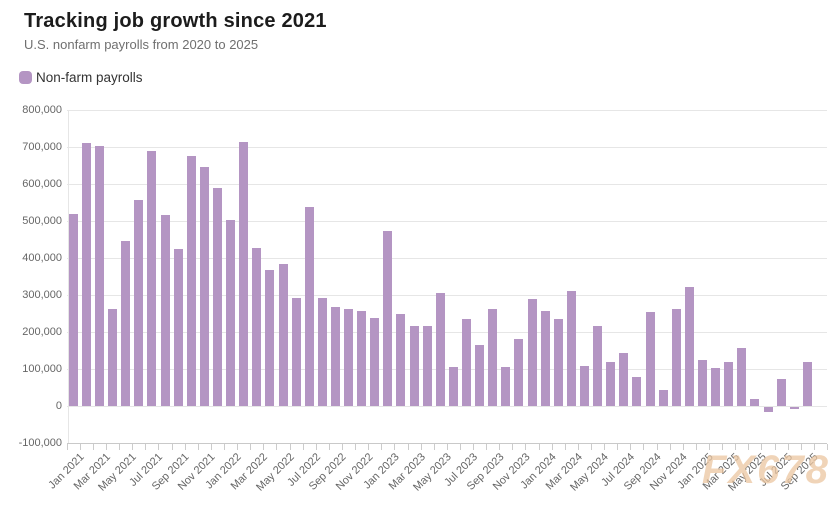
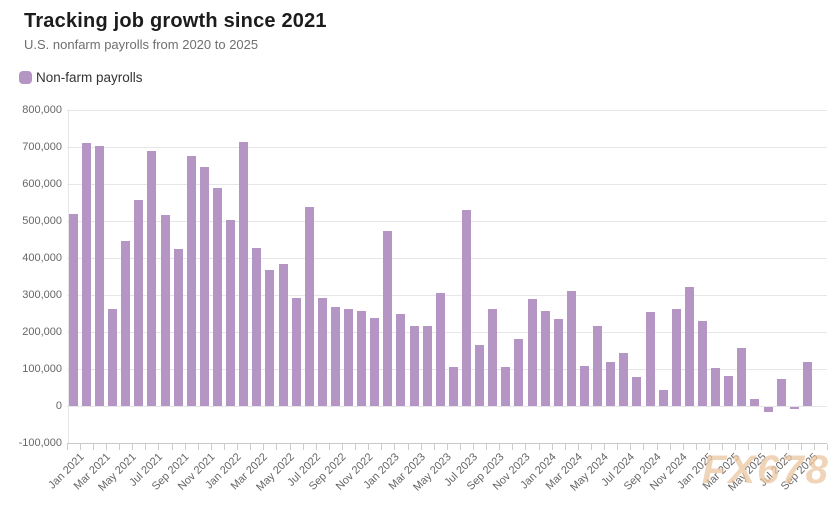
Jul 2023: 240000 -> 530000
Jan 2025: 120000 -> 230000
Mar 2025: 120000 -> 80000
